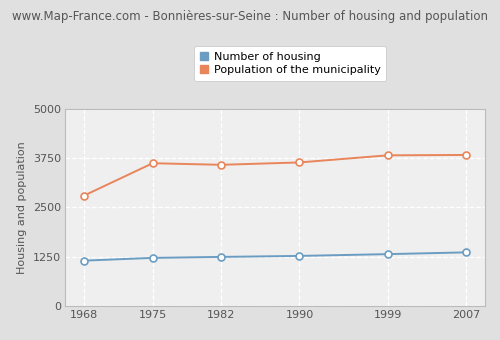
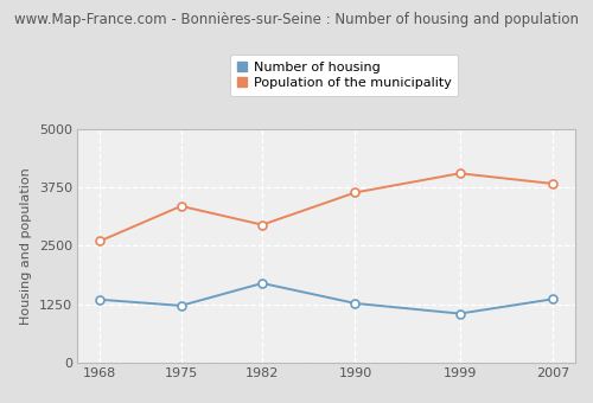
Number of housing/1968: 1150 -> 1350
Population of the municipality/1968: 2800 -> 2600
Population of the municipality/1975: 3620 -> 3350
Number of housing/1982: 1240 -> 1700
Population of the municipality/1982: 3580 -> 2950
Number of housing/1999: 1320 -> 1050
Population of the municipality/1999: 3820 -> 4050
